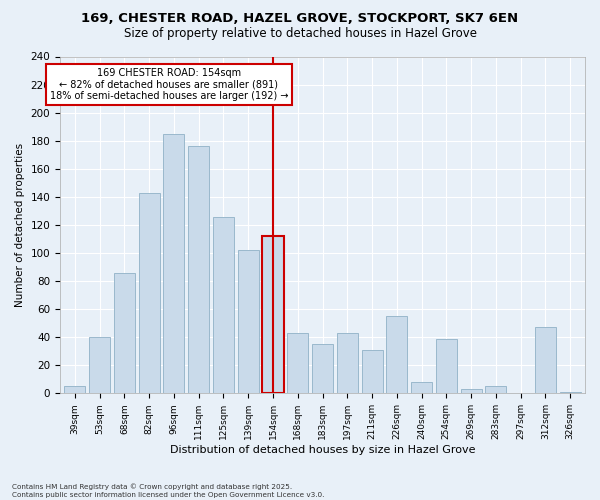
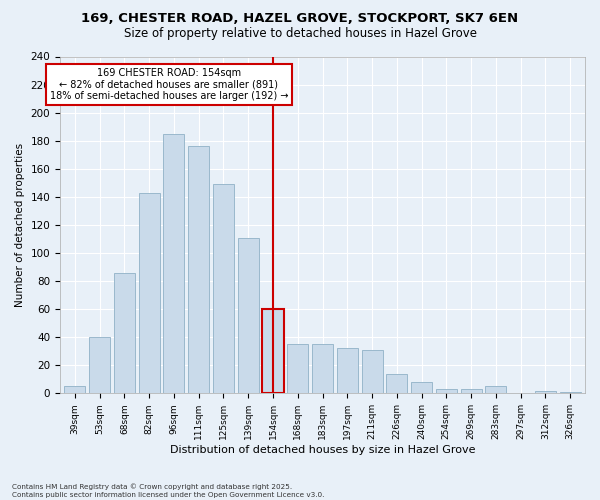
125sqm: 126 -> 149
139sqm: 102 -> 111
154sqm: 112 -> 60
168sqm: 43 -> 35
197sqm: 43 -> 32
226sqm: 55 -> 14
254sqm: 39 -> 3
312sqm: 47 -> 2
